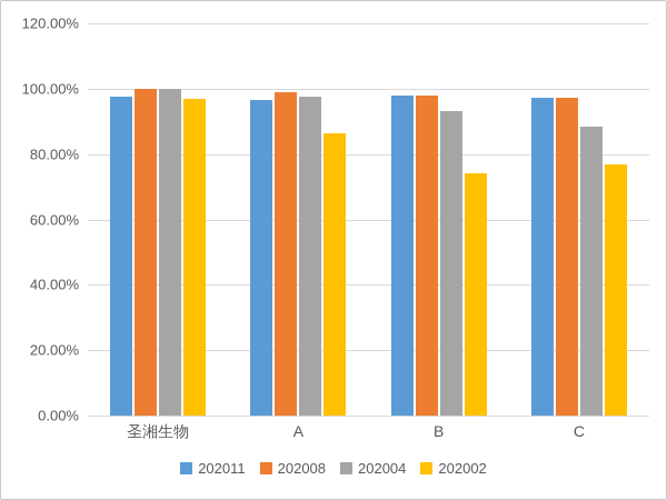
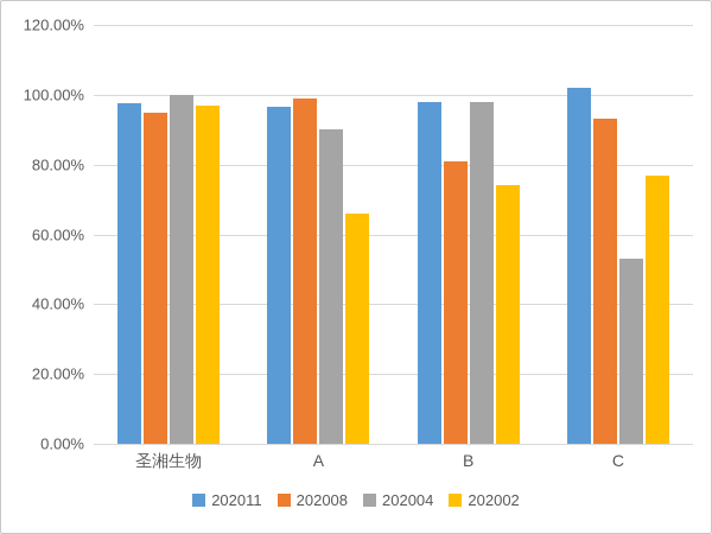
202008/圣湘生物: 100% -> 95%
202004/A: 98% -> 90%
202002/A: 86% -> 66%
202008/B: 98% -> 81%
202004/B: 93% -> 98%
202011/C: 97% -> 102%
202008/C: 97% -> 93%
202004/C: 88% -> 53%
